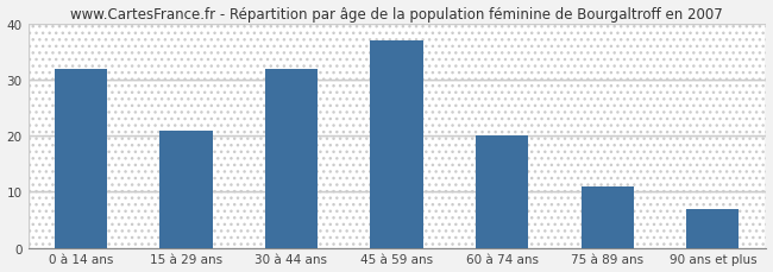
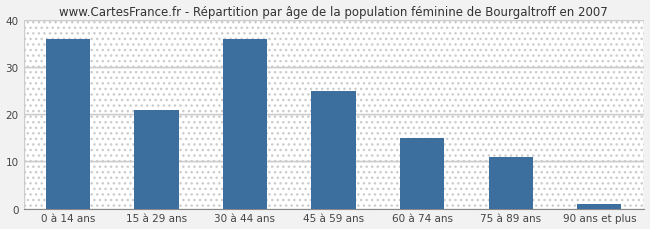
0 à 14 ans: 32 -> 36
30 à 44 ans: 32 -> 36
45 à 59 ans: 37 -> 25
60 à 74 ans: 20 -> 15
90 ans et plus: 7 -> 1
